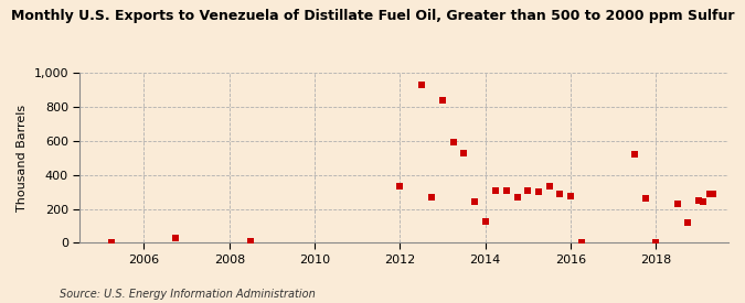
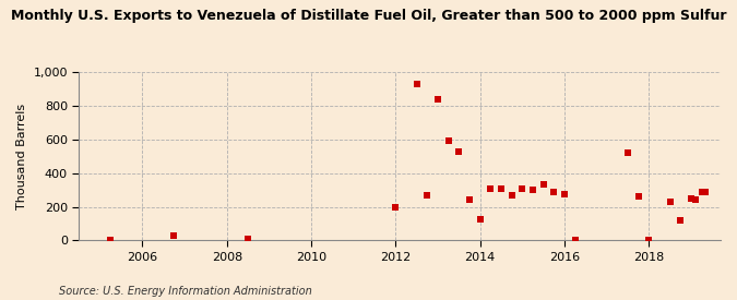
2012: 340 -> 200
